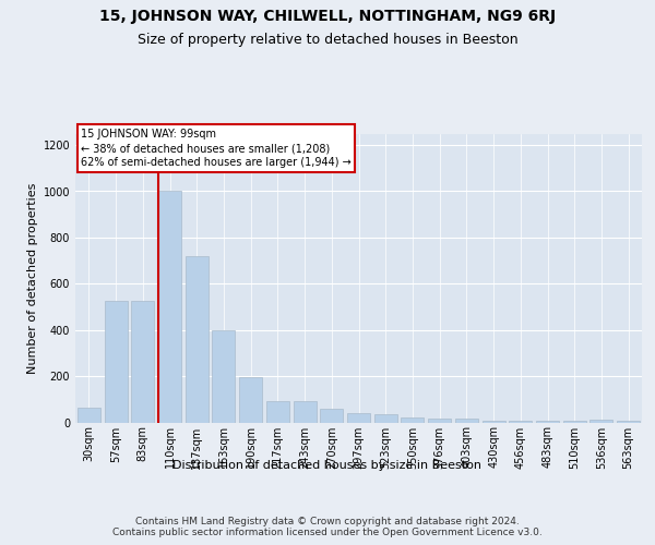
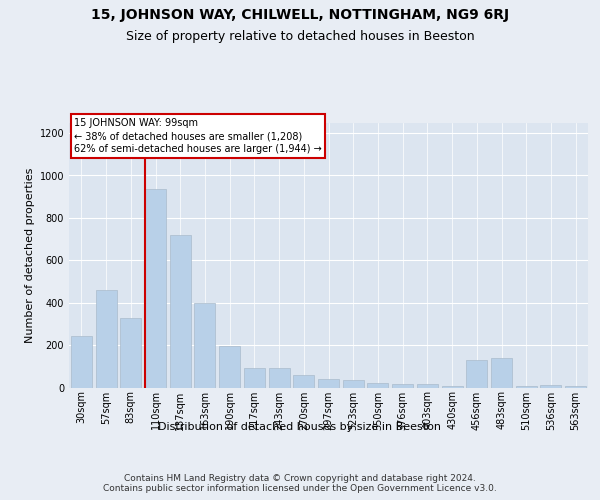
30sqm: 65 -> 245
57sqm: 525 -> 460
83sqm: 525 -> 330
110sqm: 1000 -> 935
456sqm: 5 -> 130
483sqm: 5 -> 140
